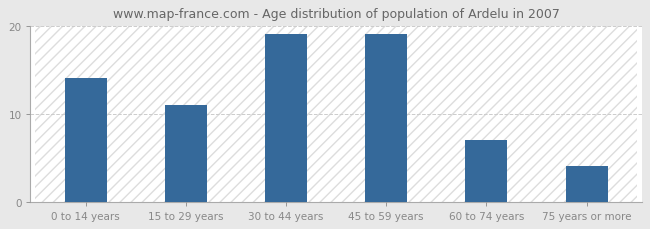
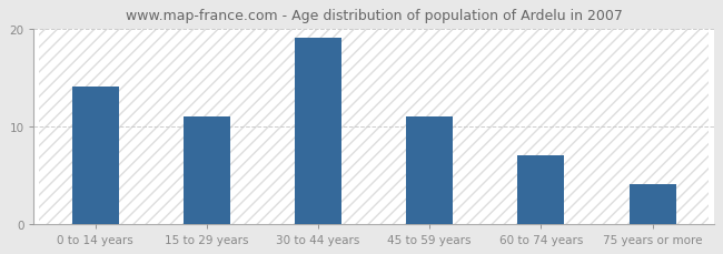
45 to 59 years: 19 -> 11
